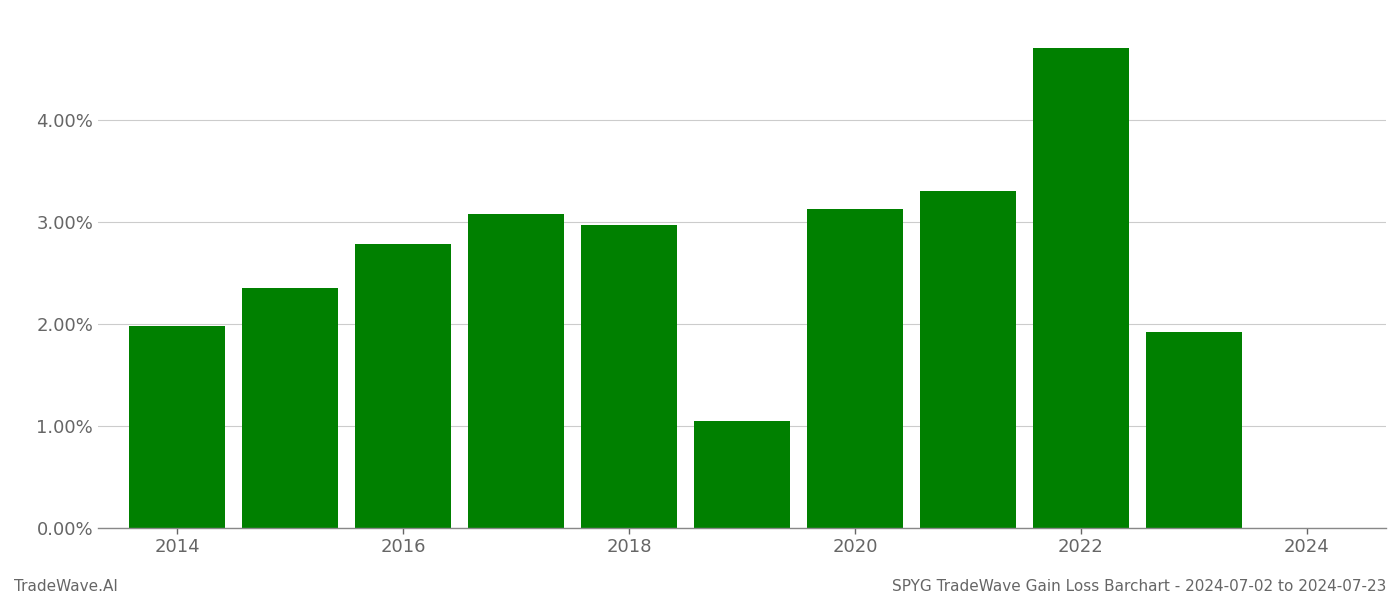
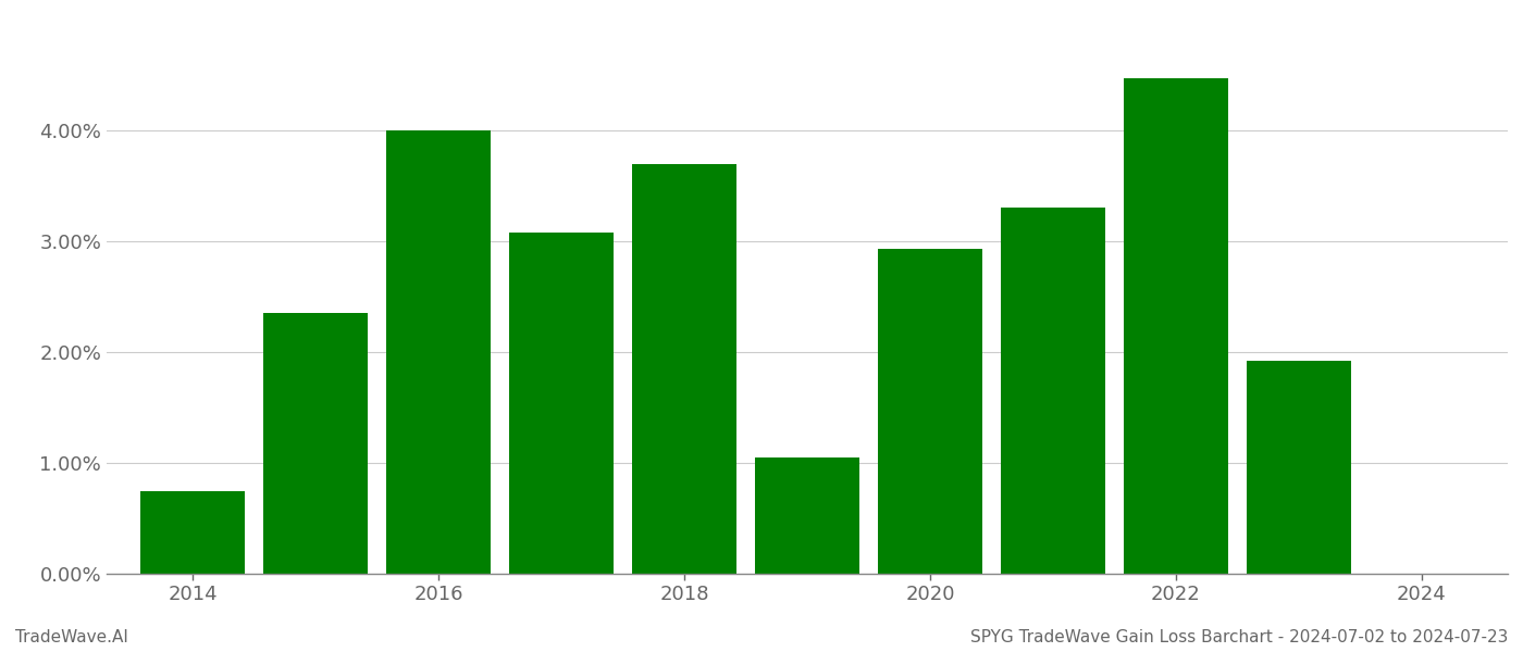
2014: 1.98% -> 0.75%
2016: 2.78% -> 4.00%
2018: 2.97% -> 3.70%
2020: 3.13% -> 2.93%
2022: 4.71% -> 4.47%
